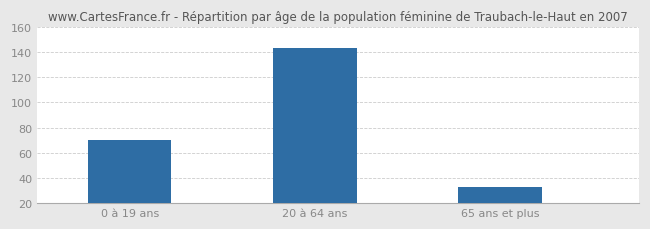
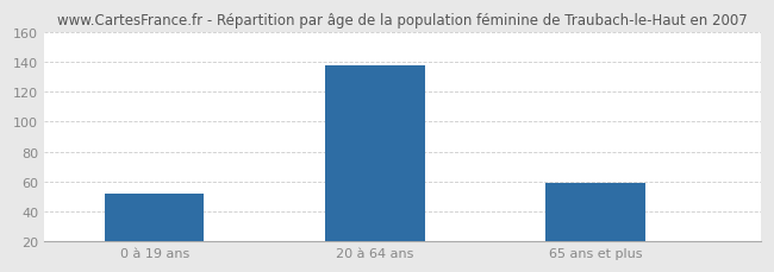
0 à 19 ans: 70 -> 52
20 à 64 ans: 143 -> 138
65 ans et plus: 33 -> 59
